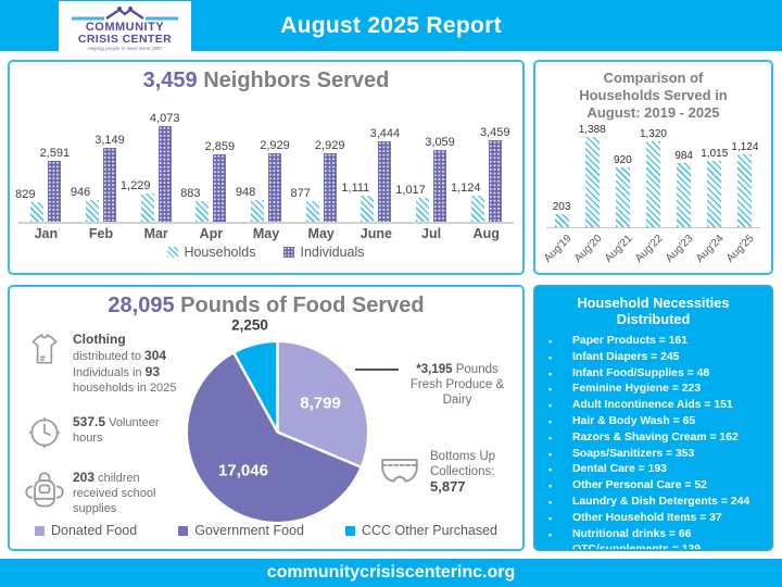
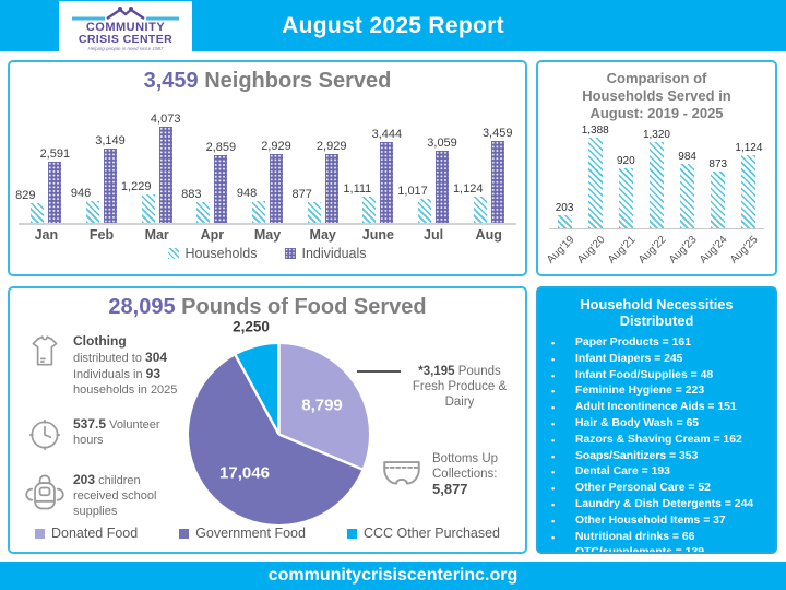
Comparison of Households Served in August: 2019 - 2025/Aug'24: 1,015 -> 873
